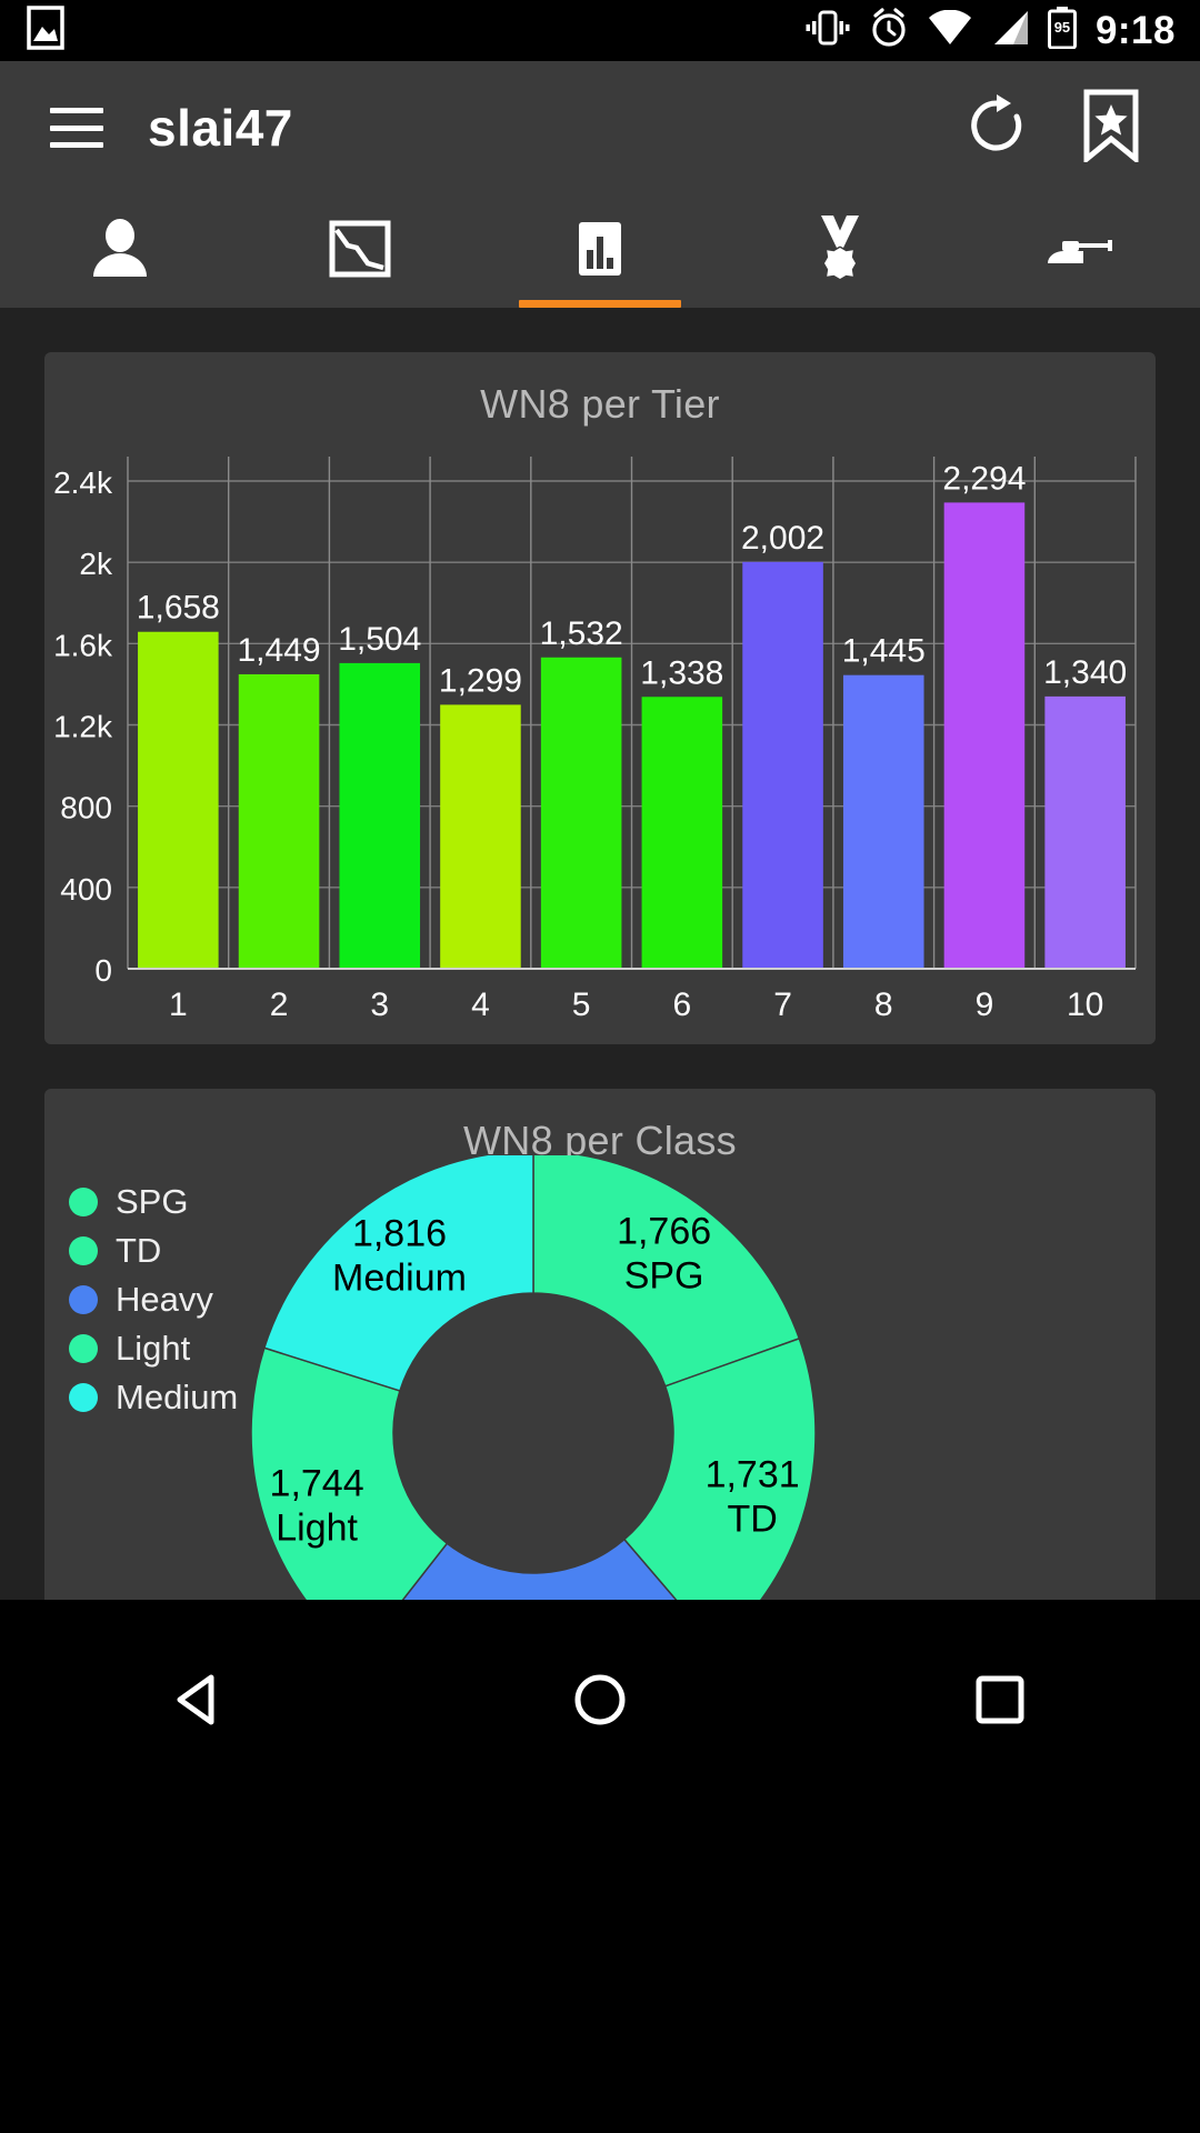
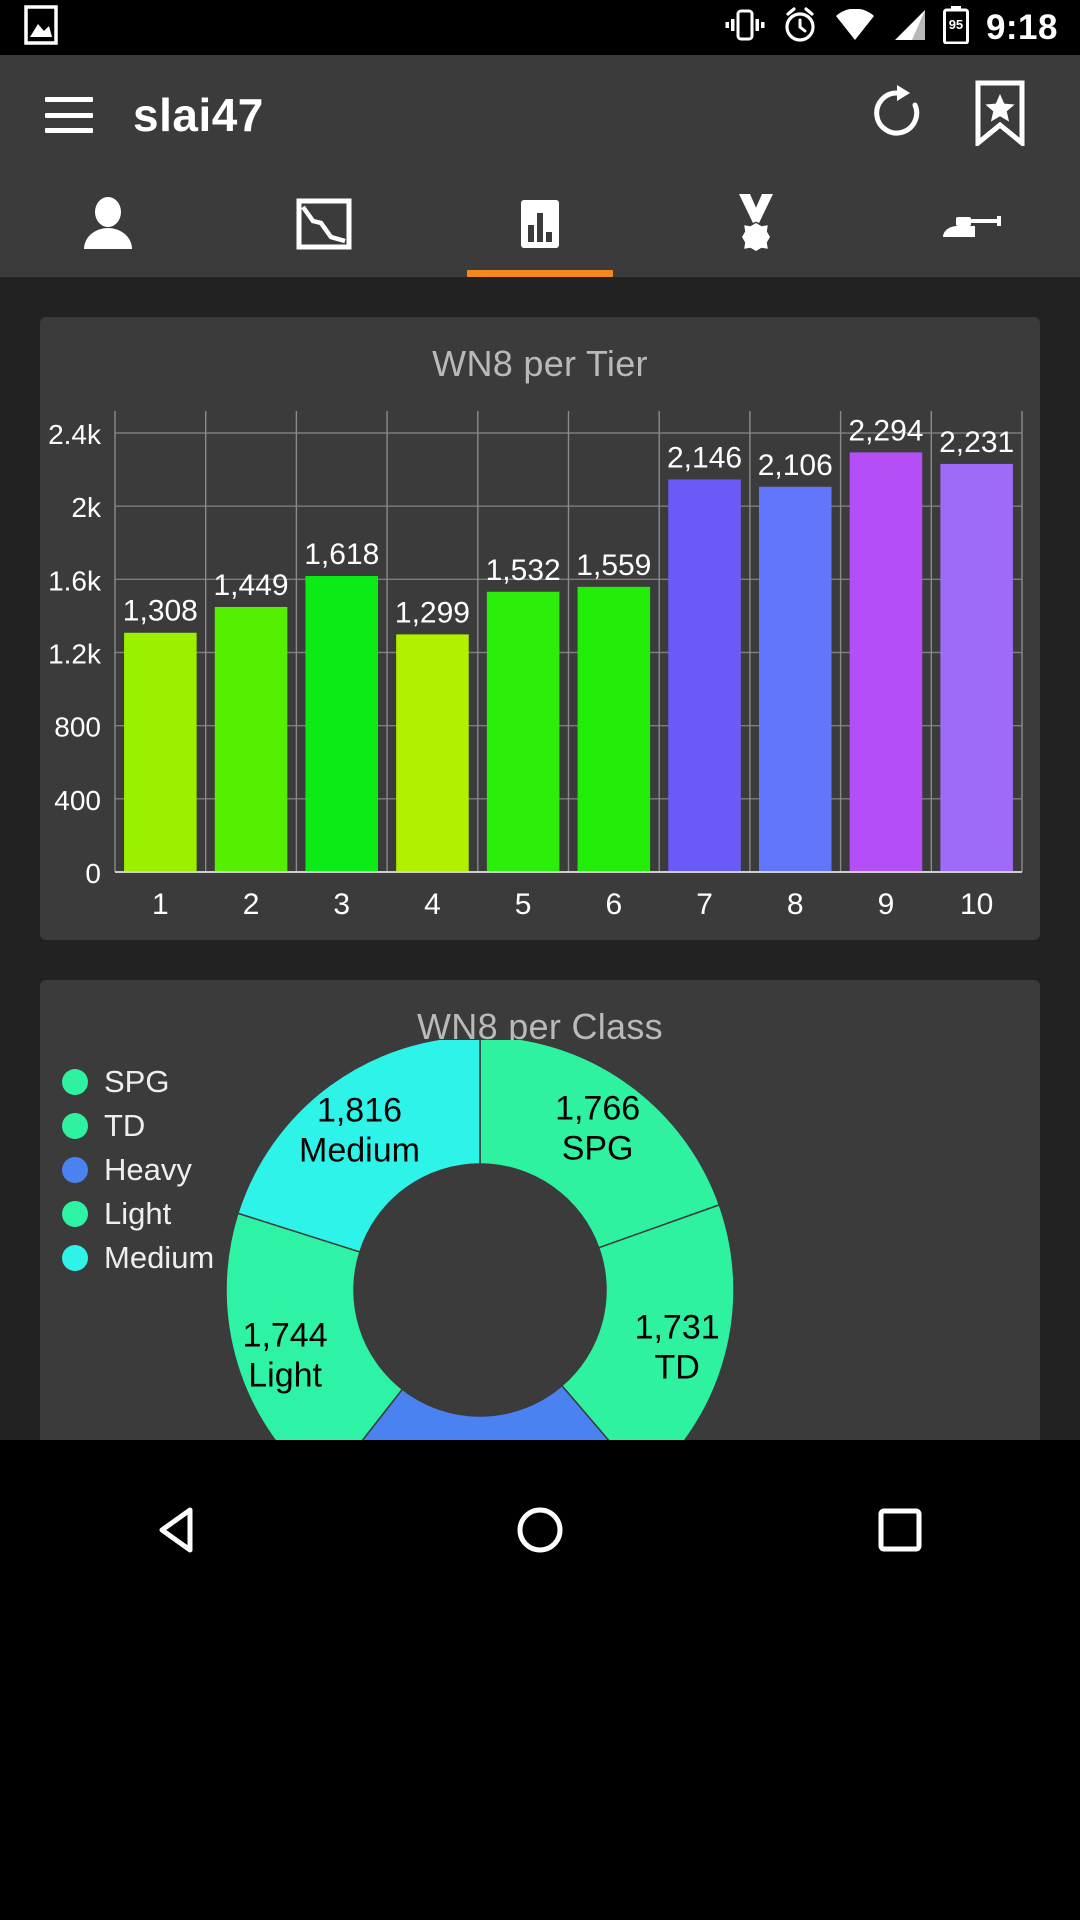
WN8 per Tier/1: 1,658 -> 1,308
WN8 per Tier/3: 1,504 -> 1,618
WN8 per Tier/6: 1,338 -> 1,559
WN8 per Tier/7: 2,002 -> 2,146
WN8 per Tier/8: 1,445 -> 2,106
WN8 per Tier/10: 1,340 -> 2,231
